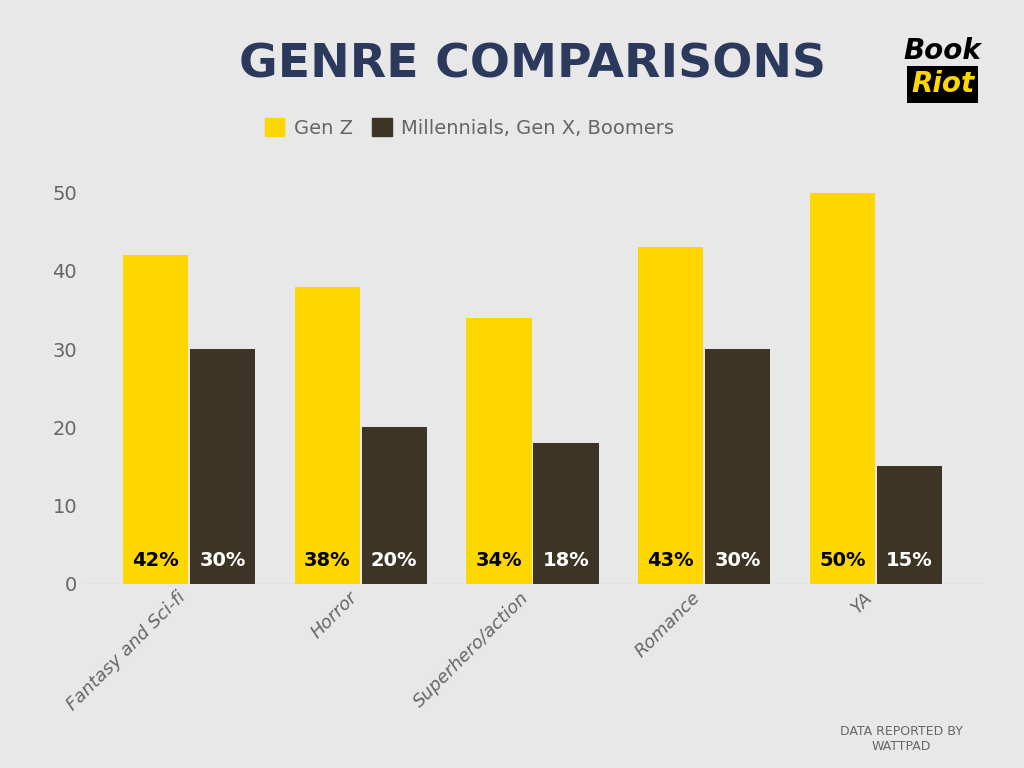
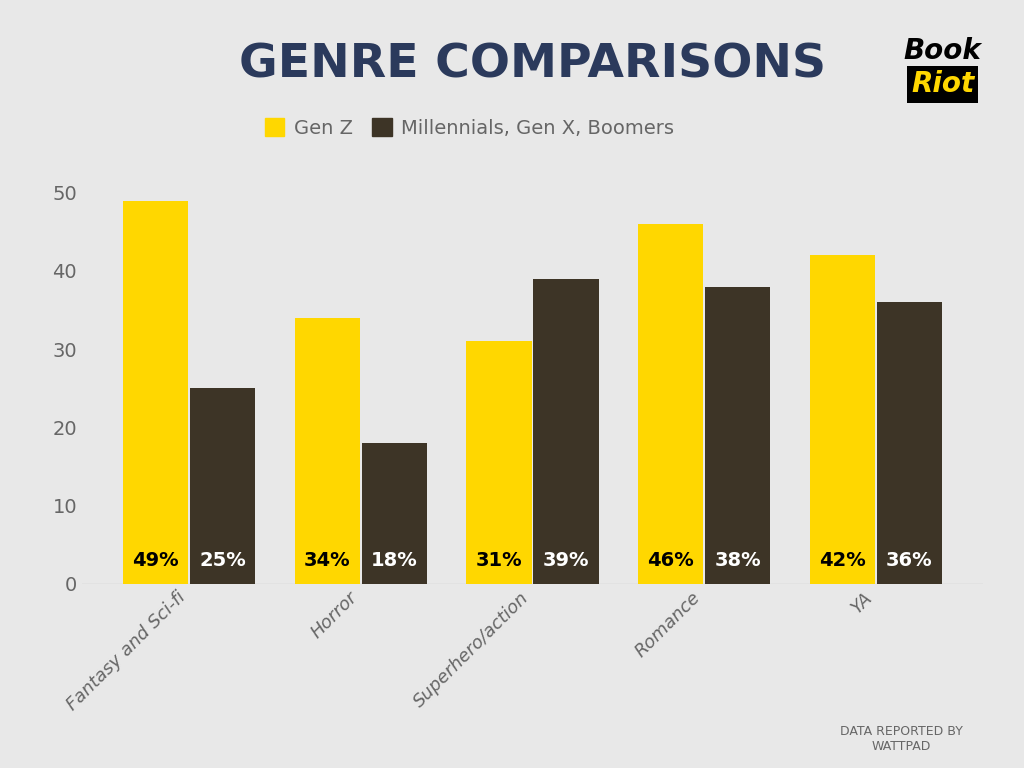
Gen Z/Fantasy and Sci-fi: 42% -> 49%
Millennials, Gen X, Boomers/Fantasy and Sci-fi: 30% -> 25%
Gen Z/Horror: 38% -> 34%
Millennials, Gen X, Boomers/Horror: 20% -> 18%
Gen Z/Superhero/action: 34% -> 31%
Millennials, Gen X, Boomers/Superhero/action: 18% -> 39%
Gen Z/Romance: 43% -> 46%
Millennials, Gen X, Boomers/Romance: 30% -> 38%
Gen Z/YA: 50% -> 42%
Millennials, Gen X, Boomers/YA: 15% -> 36%
